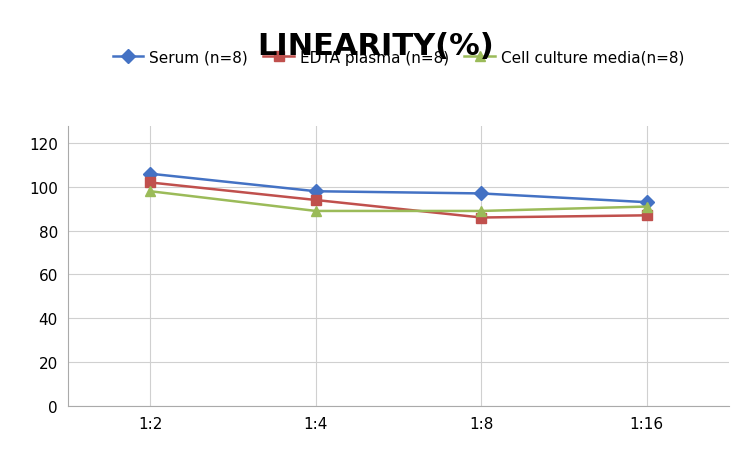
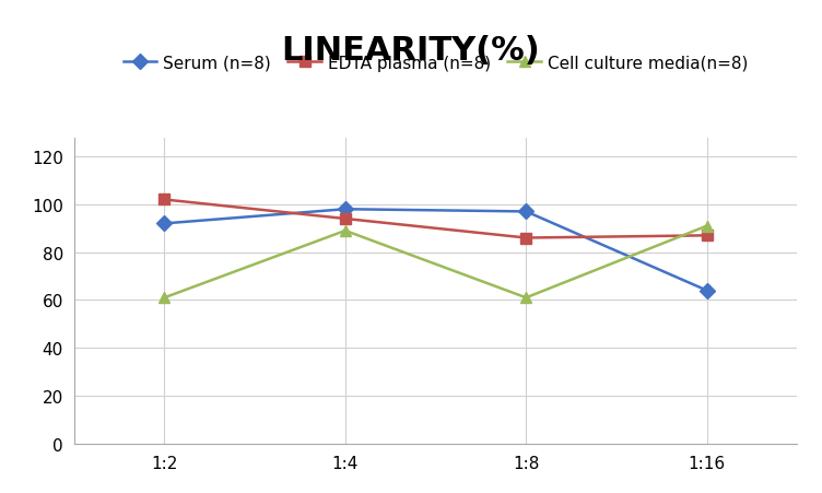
Serum (n=8)/1:2: 106 -> 92
Cell culture media(n=8)/1:2: 98 -> 61
Cell culture media(n=8)/1:8: 89 -> 61
Serum (n=8)/1:16: 93 -> 64
